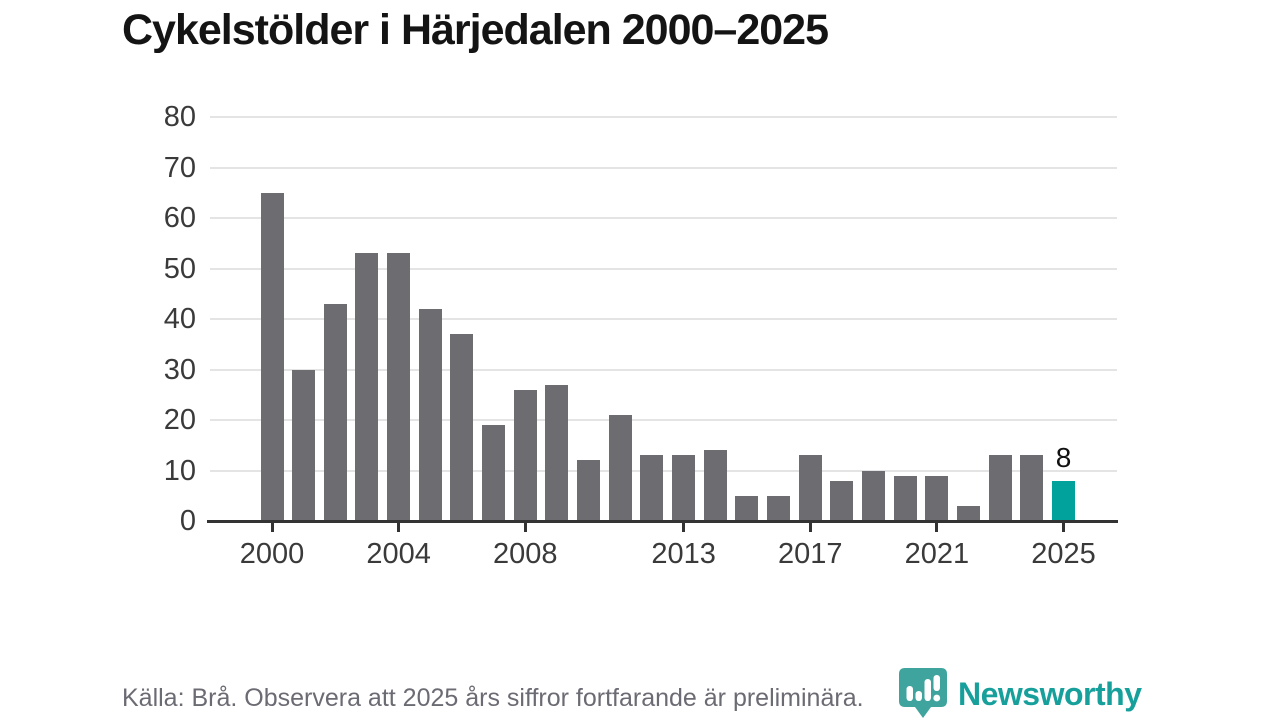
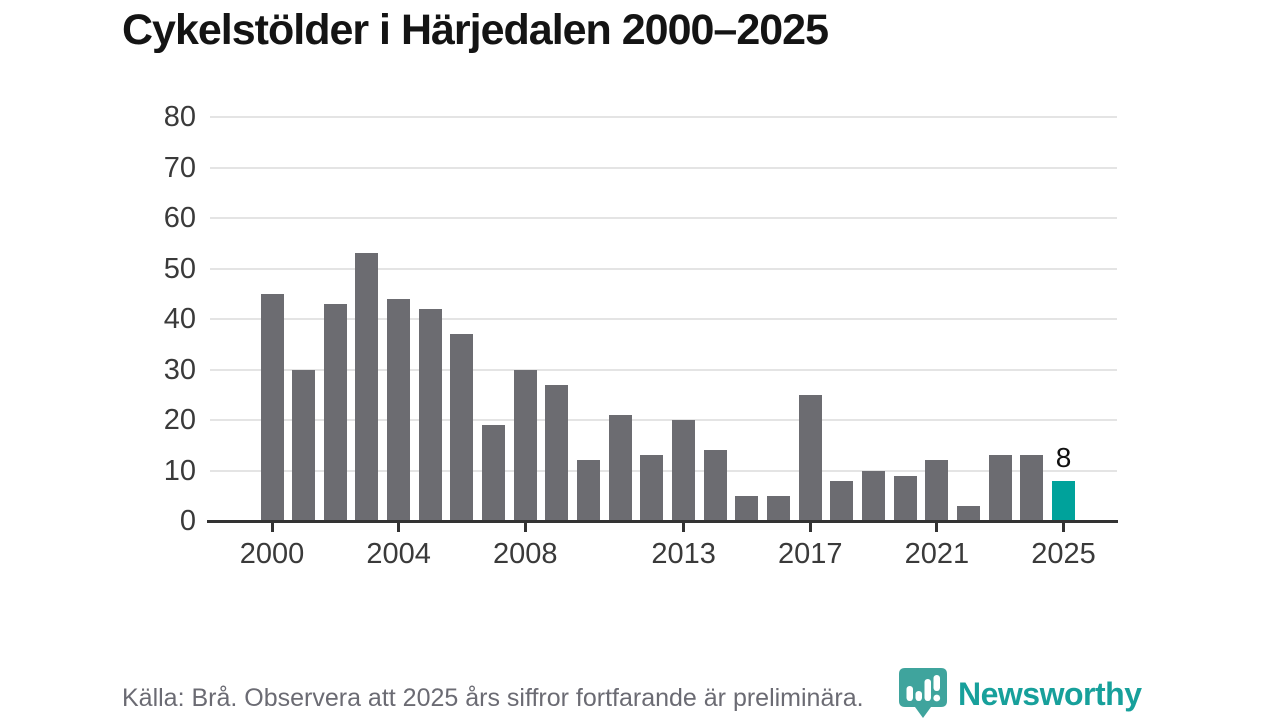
2000: 65 -> 45
2004: 53 -> 44
2008: 26 -> 30
2013: 13 -> 20
2017: 13 -> 25
2021: 9 -> 12
